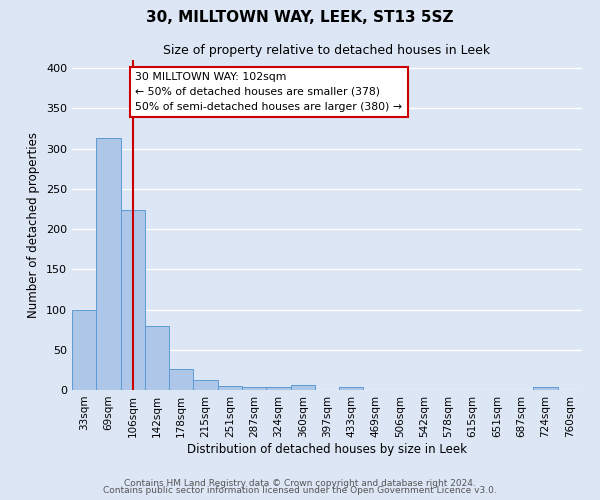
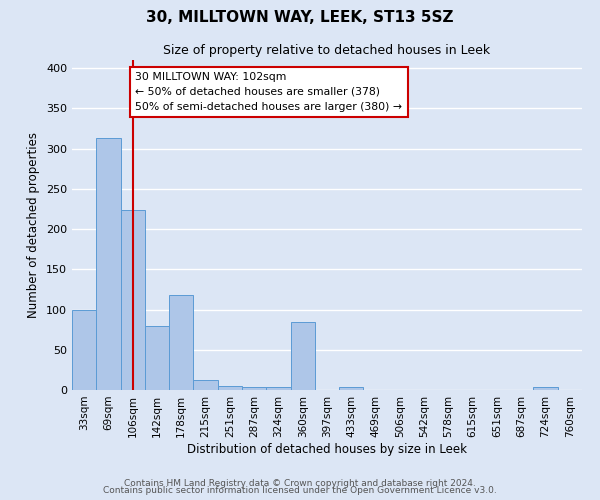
178sqm: 26 -> 118
360sqm: 6 -> 84
